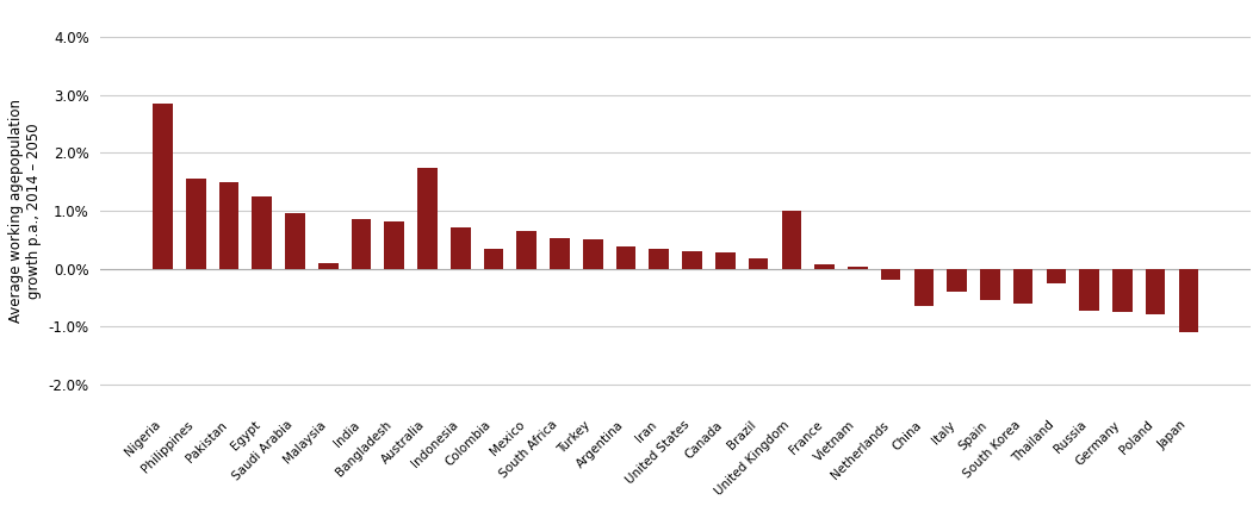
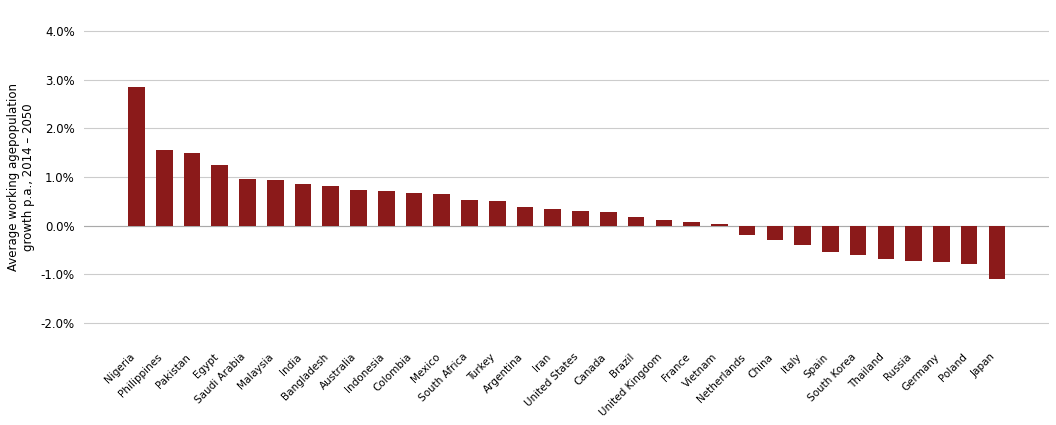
Malaysia: 0.10% -> 0.93%
Australia: 1.75% -> 0.73%
Colombia: 0.35% -> 0.68%
United Kingdom: 1.00% -> 0.12%
China: -0.65% -> -0.30%
Thailand: -0.25% -> -0.68%
